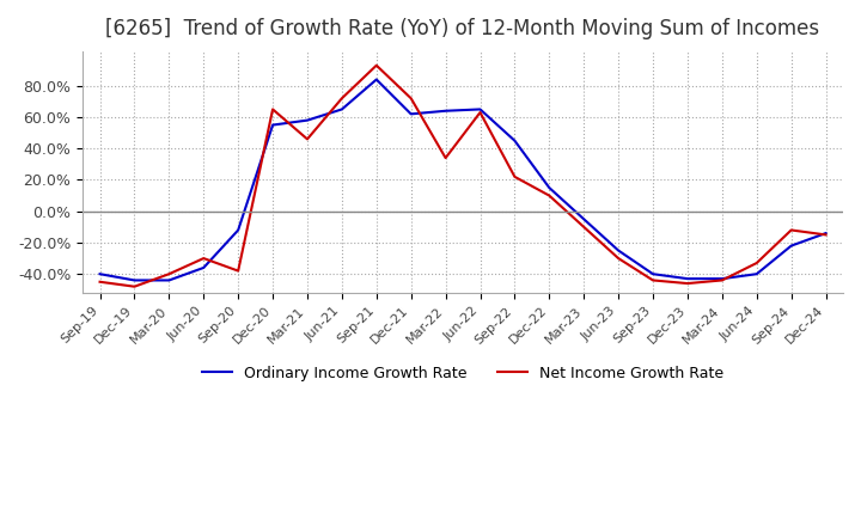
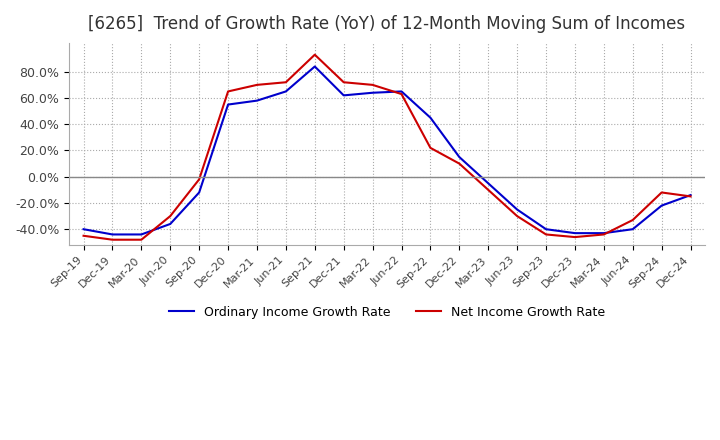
Net Income Growth Rate/Mar-20: -40% -> -48%
Net Income Growth Rate/Sep-20: -38% -> -2%
Net Income Growth Rate/Mar-21: 46% -> 70%
Net Income Growth Rate/Mar-22: 34% -> 70%
